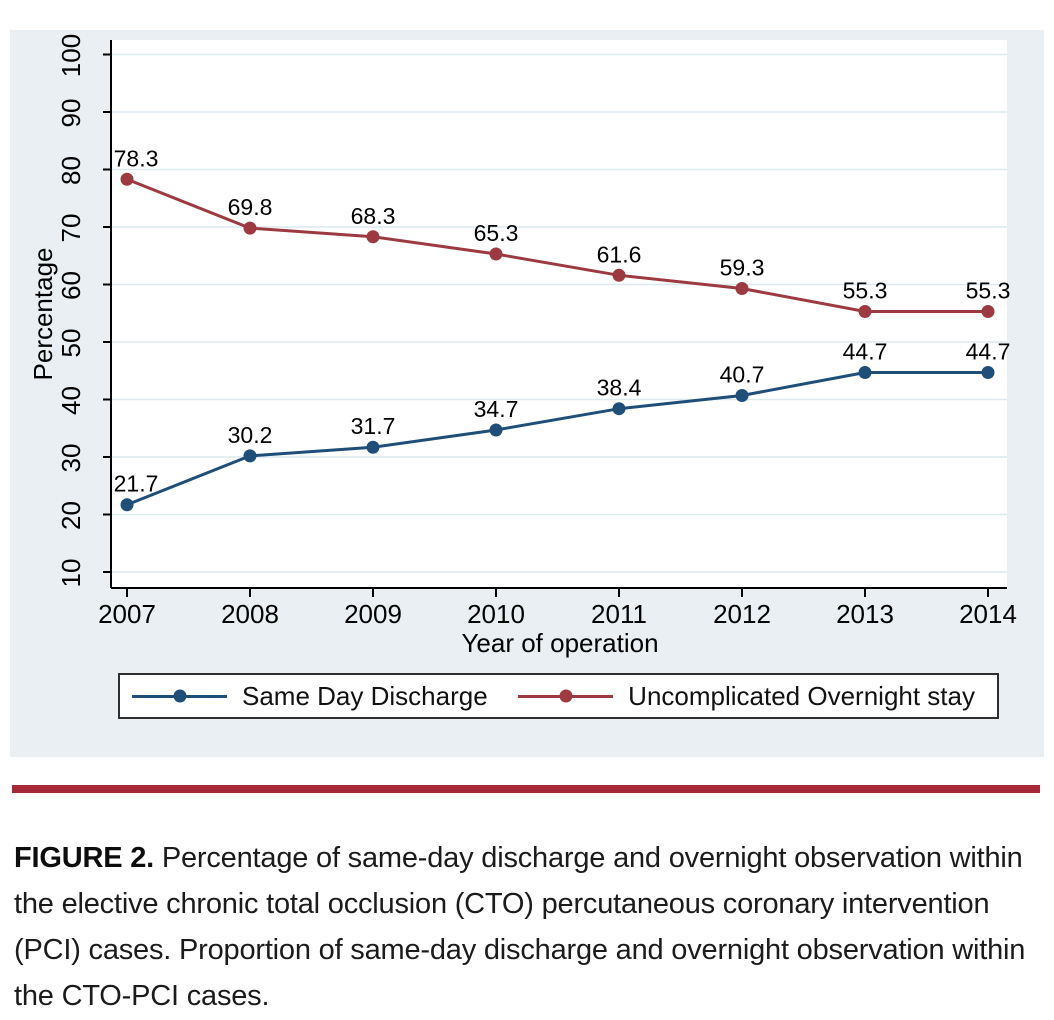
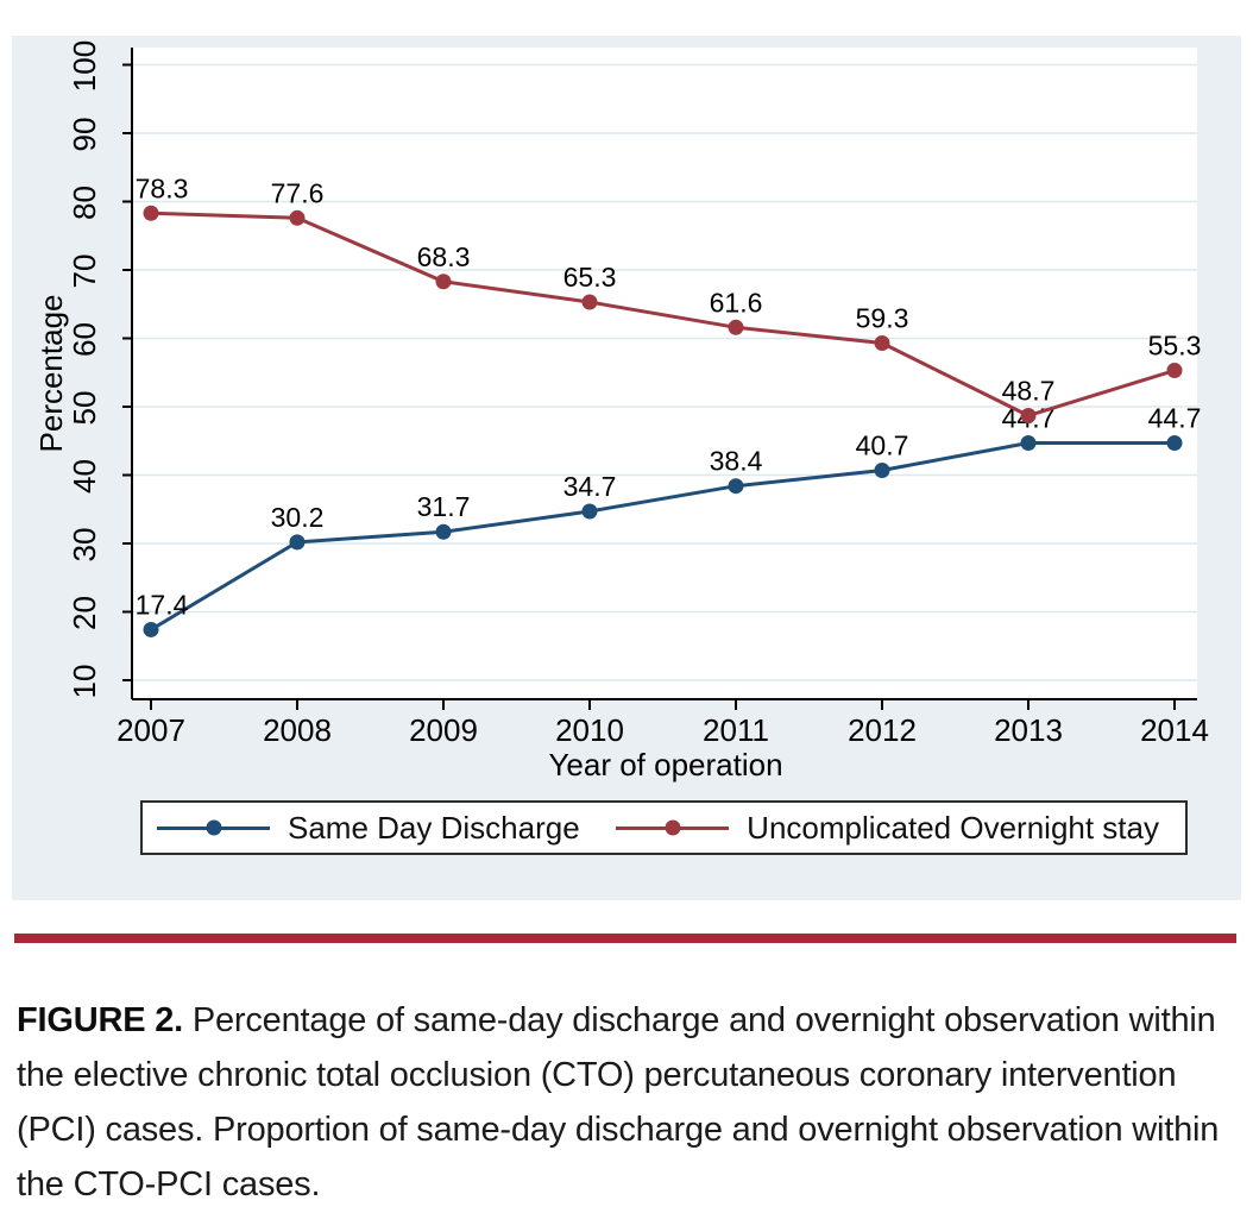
Same Day Discharge/2007: 21.7 -> 17.4
Uncomplicated Overnight stay/2008: 69.8 -> 77.6
Uncomplicated Overnight stay/2013: 55.3 -> 48.7
